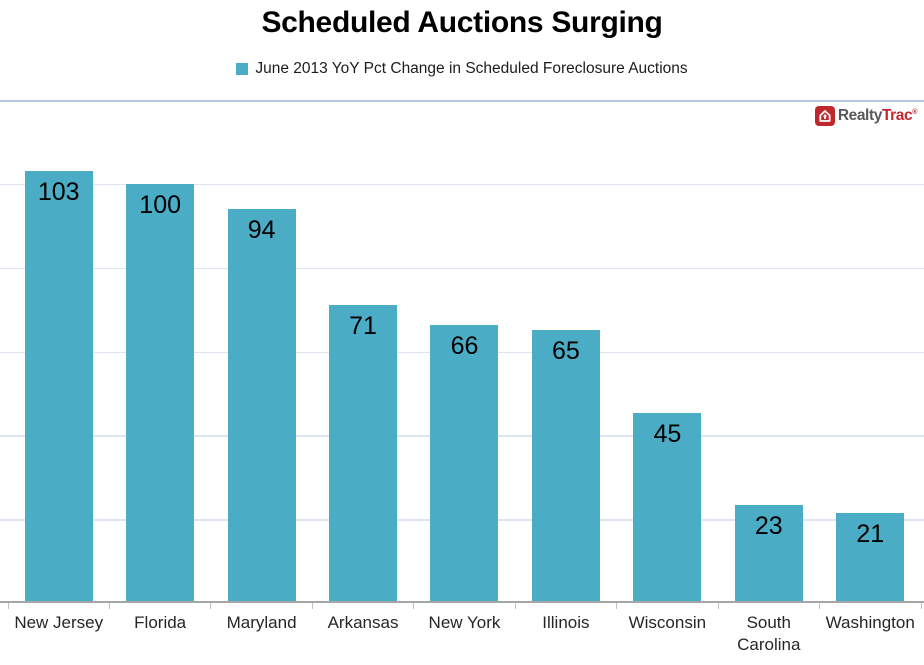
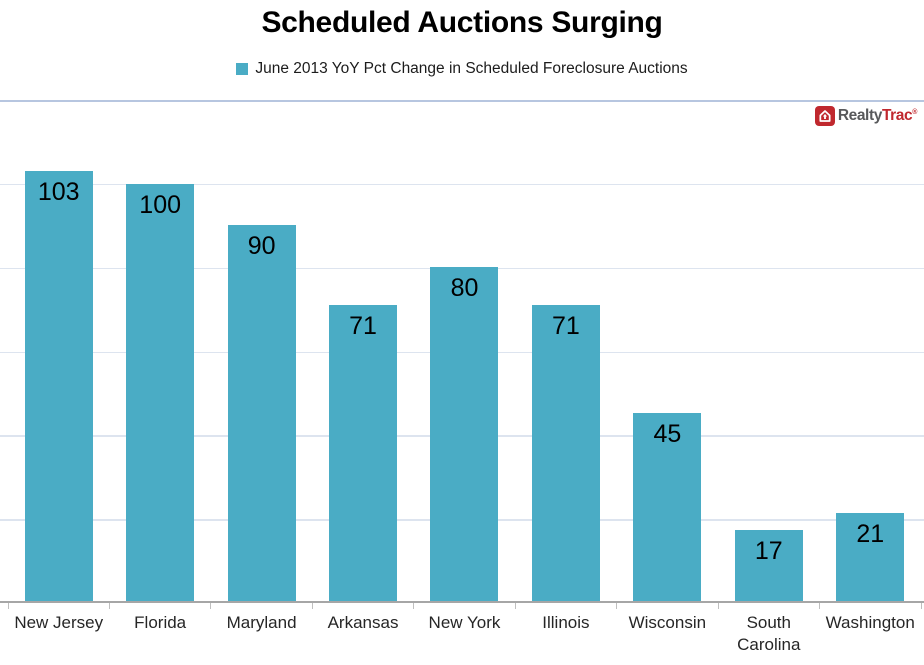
Maryland: 94 -> 90
New York: 66 -> 80
Illinois: 65 -> 71
South Carolina: 23 -> 17
